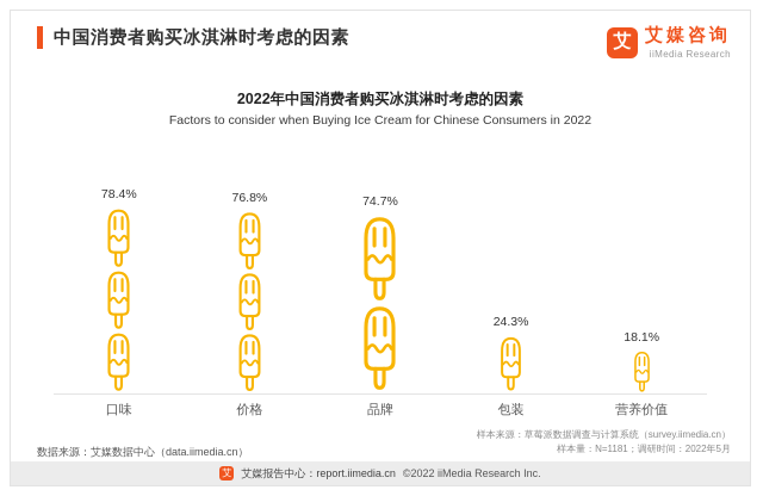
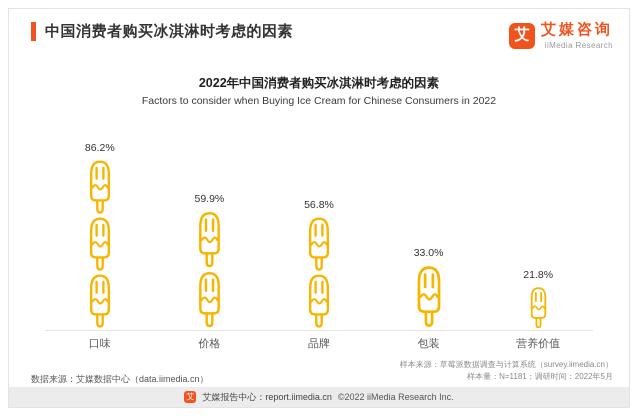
口味: 78.4% -> 86.2%
价格: 76.8% -> 59.9%
品牌: 74.7% -> 56.8%
包装: 24.3% -> 33.0%
营养价值: 18.1% -> 21.8%
